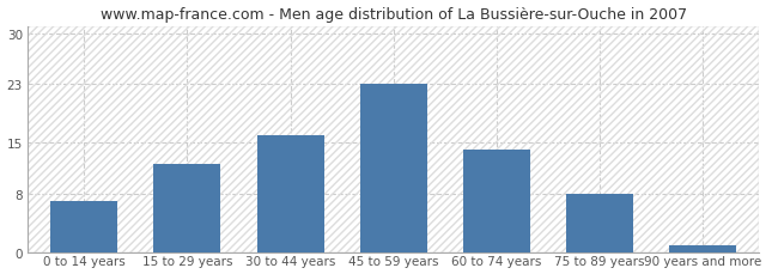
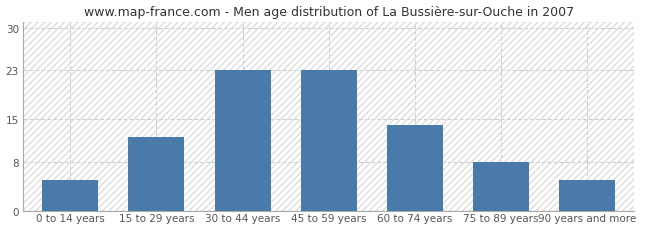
0 to 14 years: 7 -> 5
30 to 44 years: 16 -> 23
90 years and more: 1 -> 5
